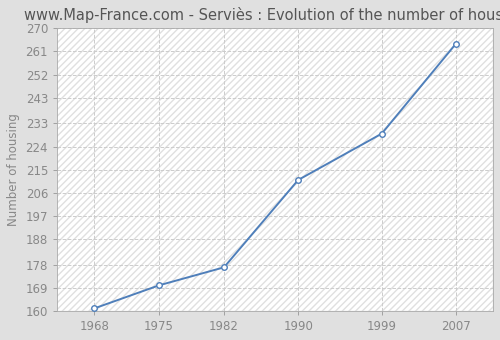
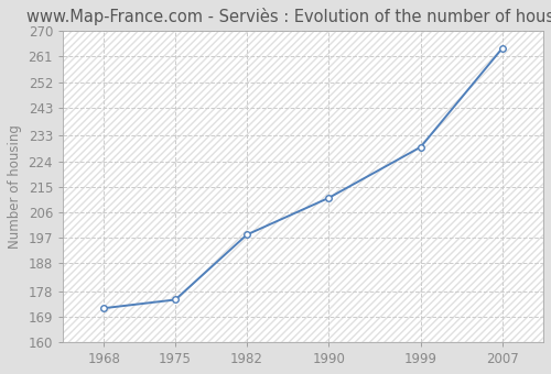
1968: 161 -> 172
1975: 170 -> 175
1982: 177 -> 198
